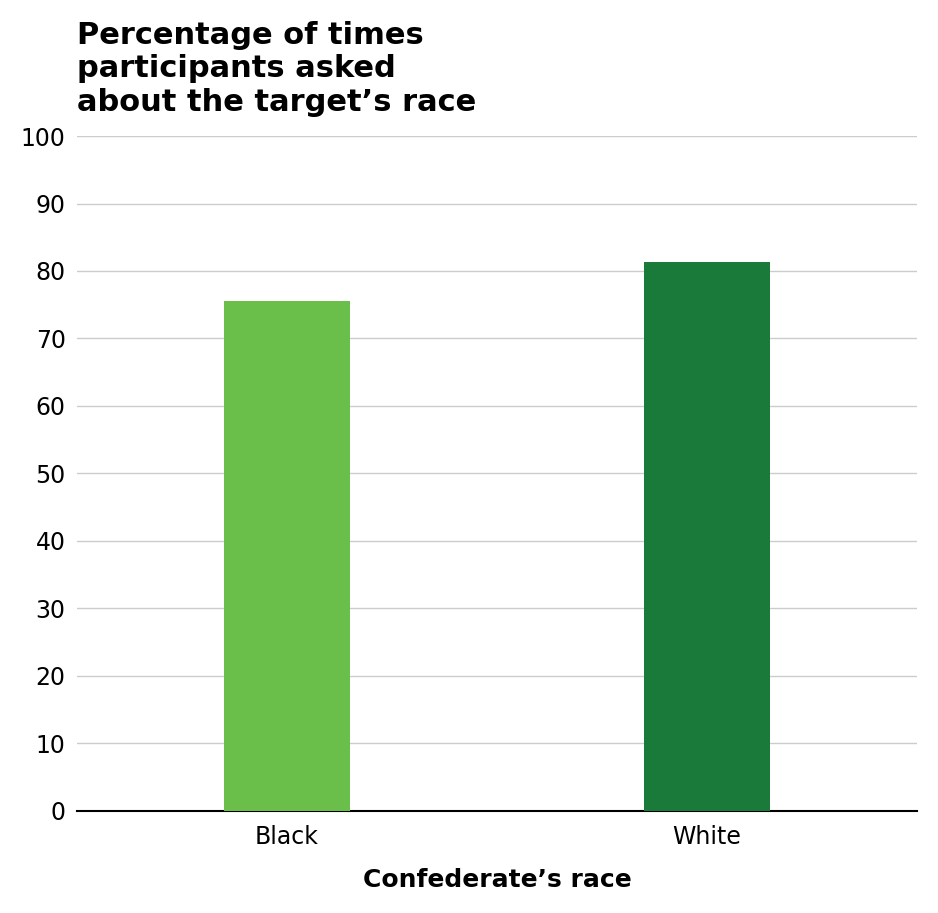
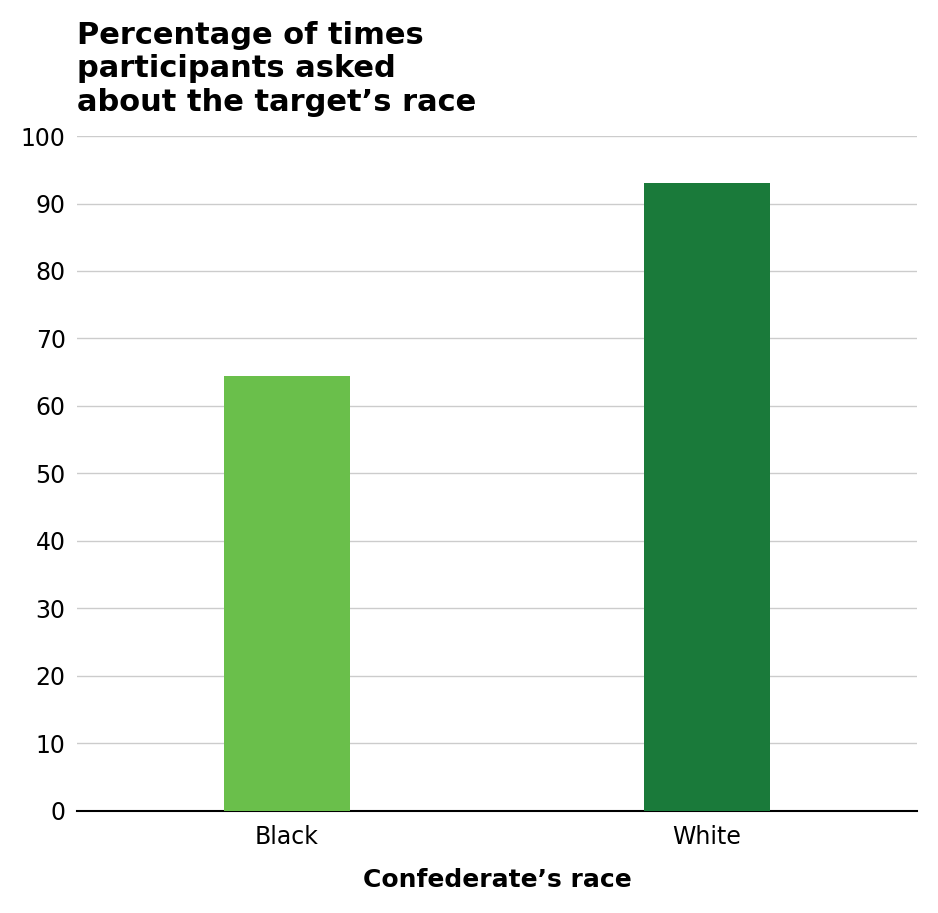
Black: 75.6 -> 64.5
White: 81.4 -> 93.0
